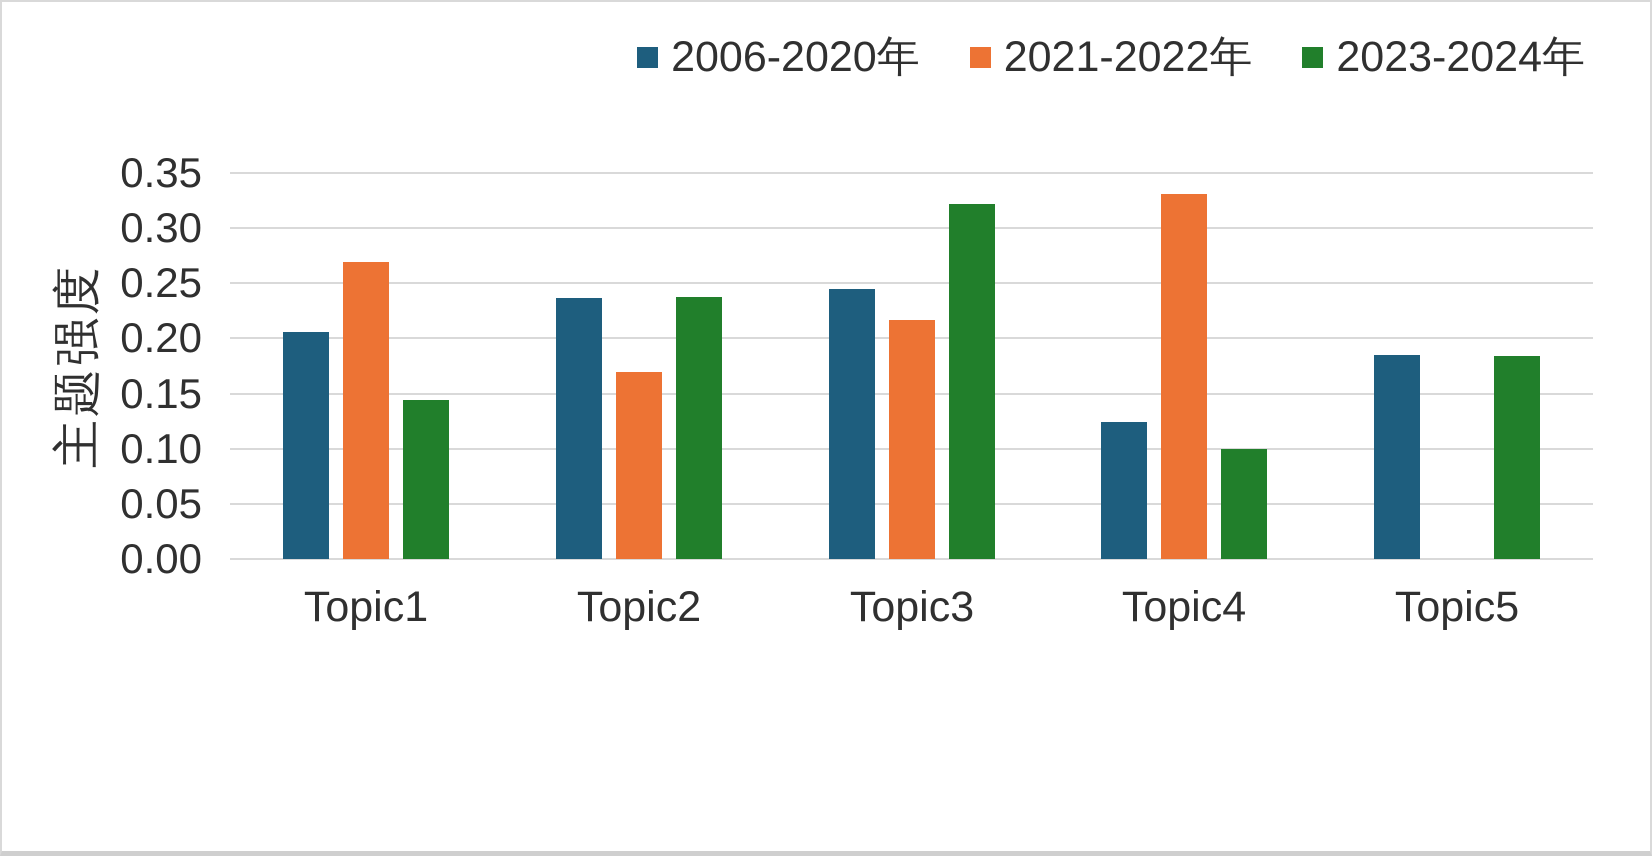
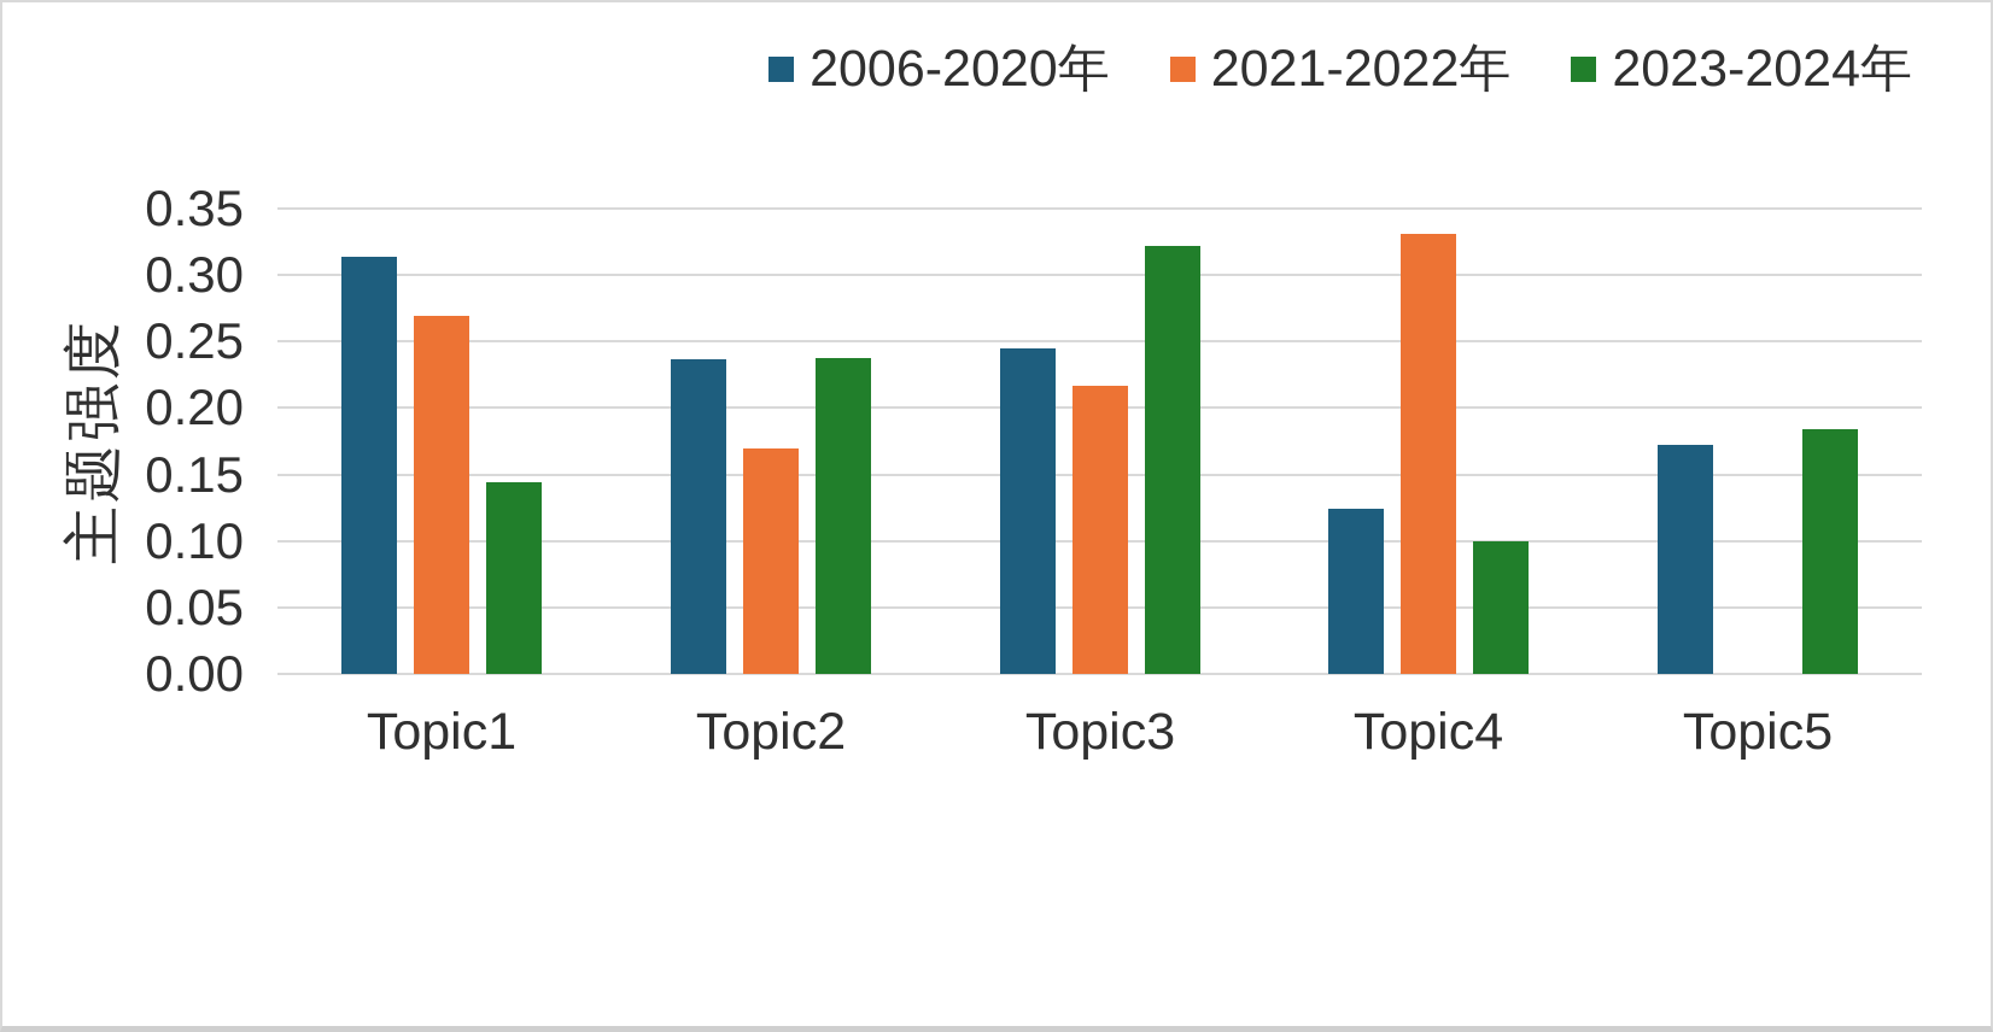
2006-2020年/Topic1: 0.206 -> 0.314
2006-2020年/Topic5: 0.185 -> 0.172
